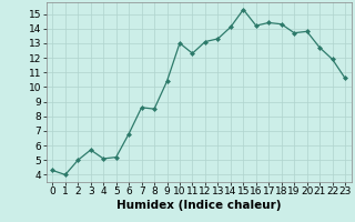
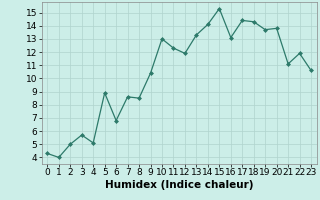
5: 5.2 -> 8.9
12: 13.1 -> 11.9
16: 14.2 -> 13.1
21: 12.7 -> 11.1
